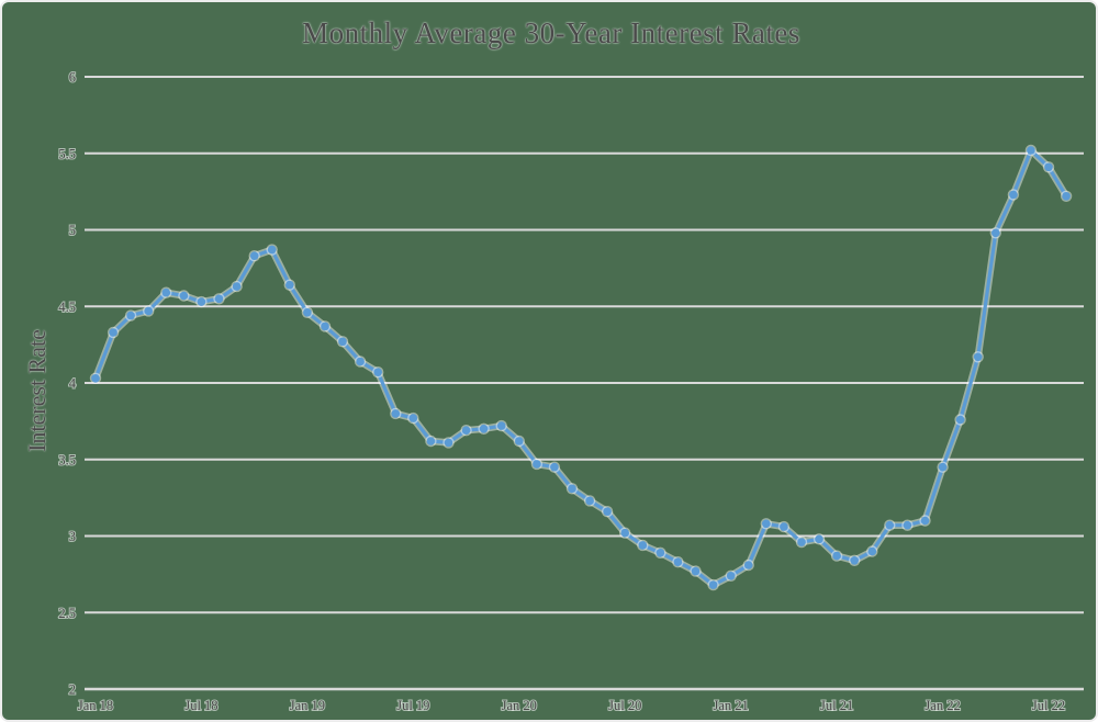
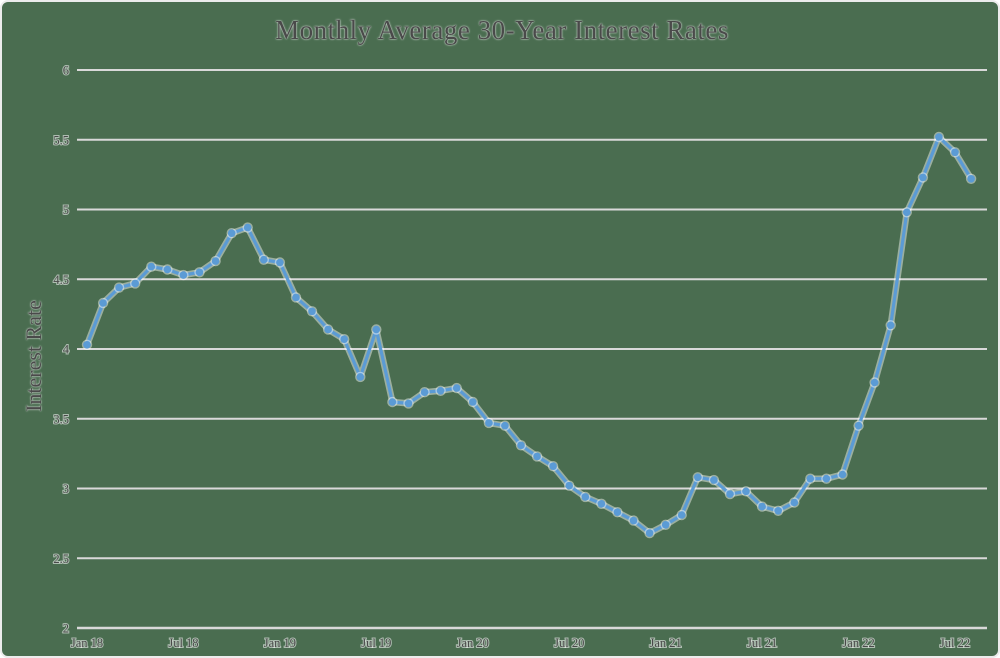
Jan 19: 4.46 -> 4.62
Jul 19: 3.77 -> 4.14
